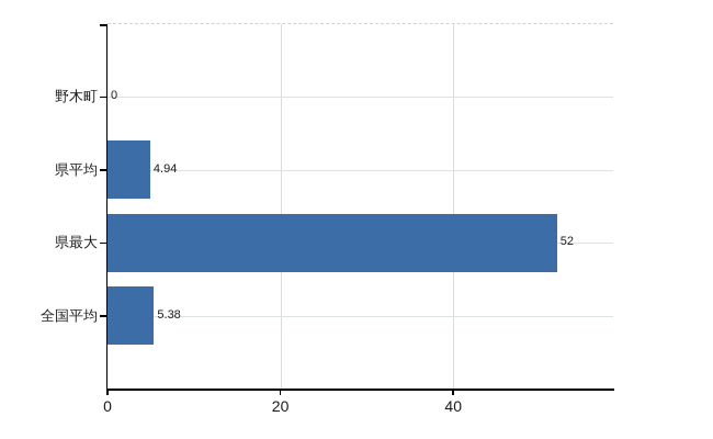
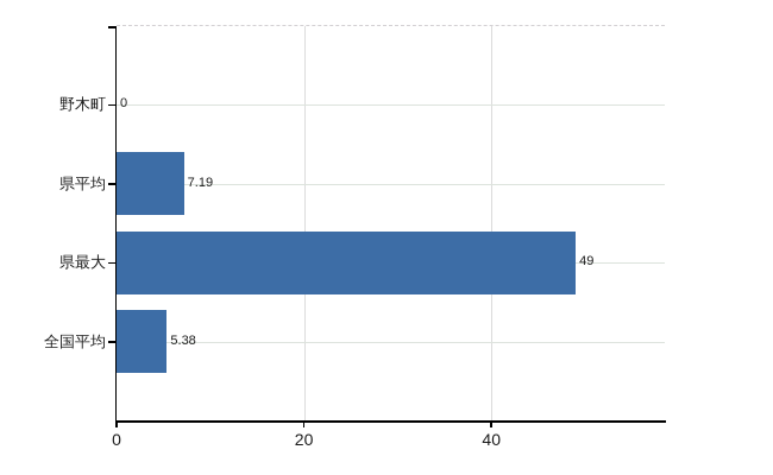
県平均: 4.94 -> 7.19
県最大: 52 -> 49
